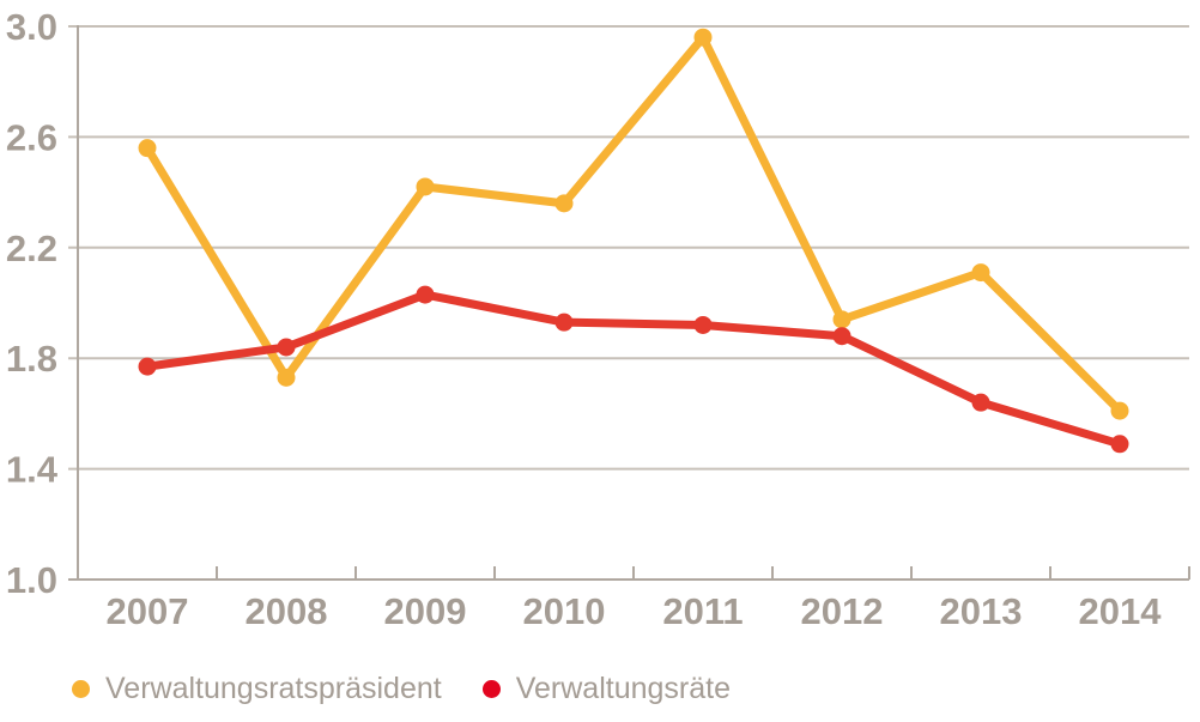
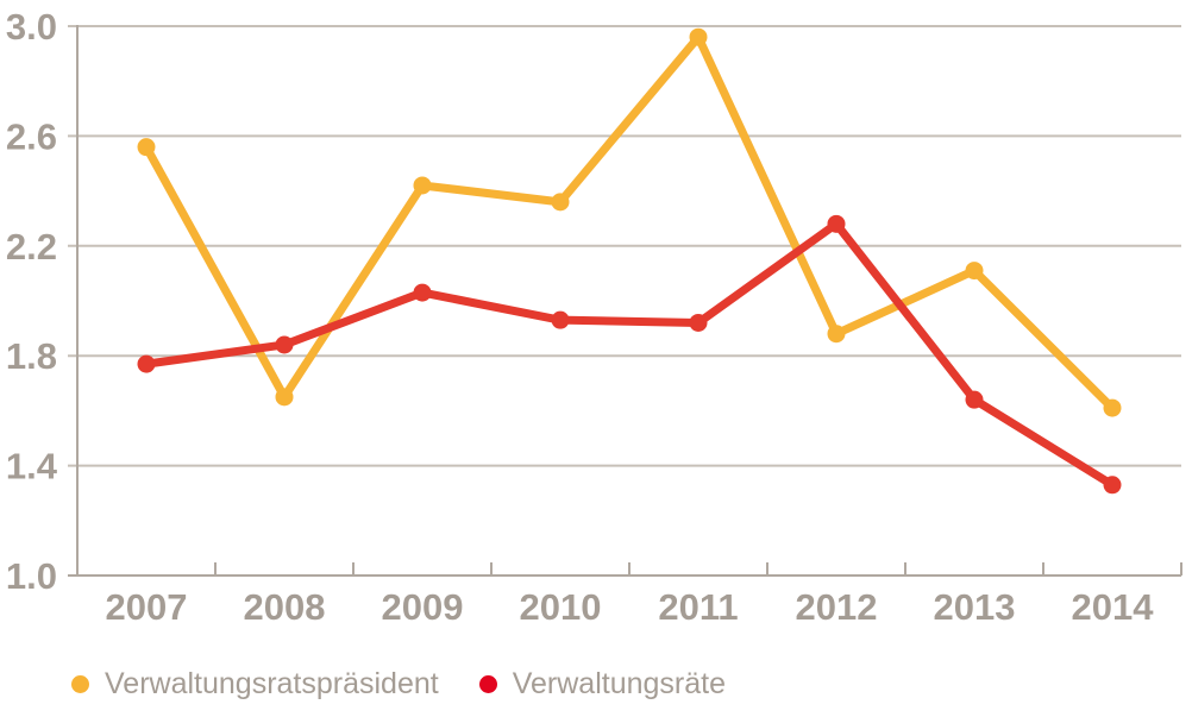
Verwaltungsratspräsident/2008: 1.73 -> 1.65
Verwaltungsratspräsident/2012: 1.94 -> 1.88
Verwaltungsräte/2012: 1.88 -> 2.28
Verwaltungsräte/2014: 1.49 -> 1.33
